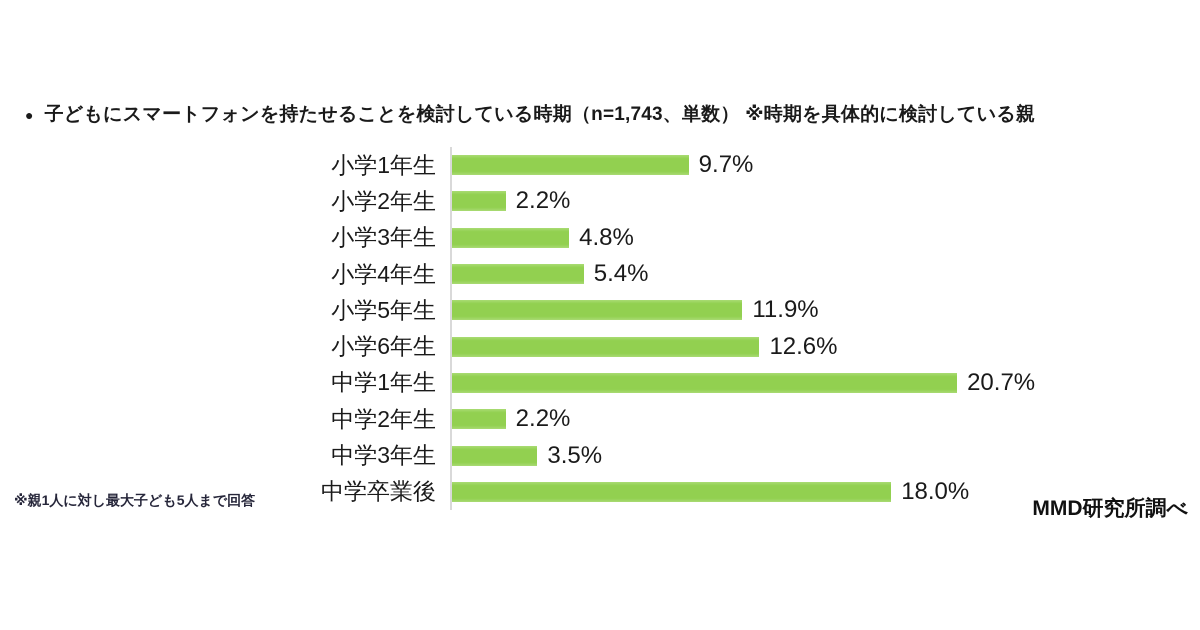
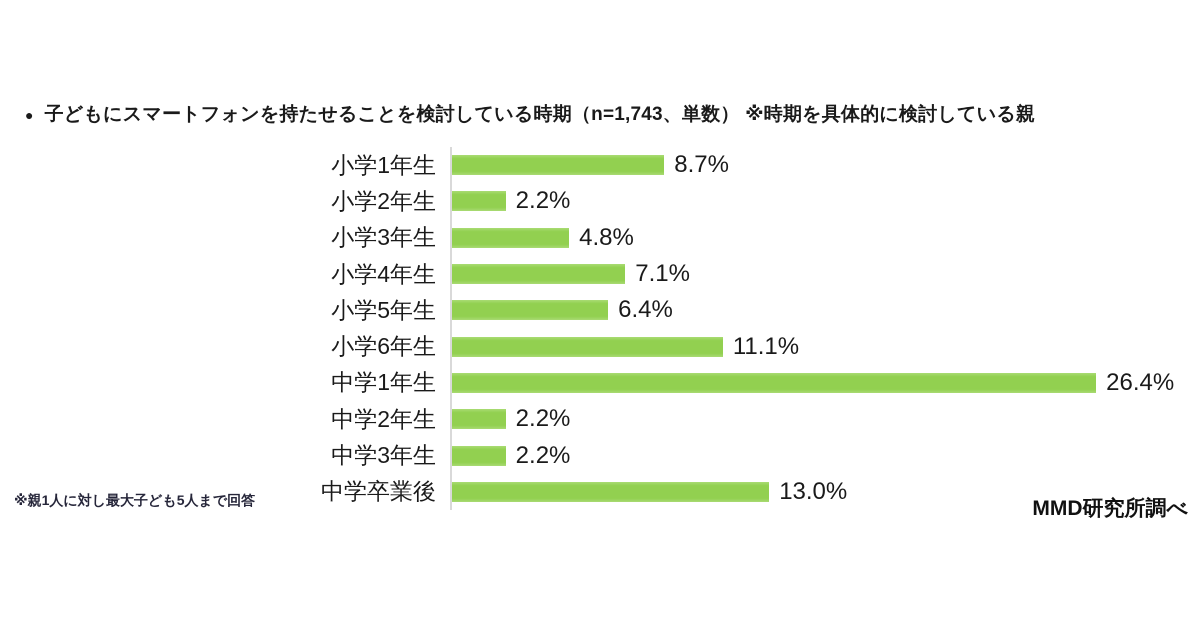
小学1年生: 9.7% -> 8.7%
小学4年生: 5.4% -> 7.1%
小学5年生: 11.9% -> 6.4%
小学6年生: 12.6% -> 11.1%
中学1年生: 20.7% -> 26.4%
中学3年生: 3.5% -> 2.2%
中学卒業後: 18.0% -> 13.0%
